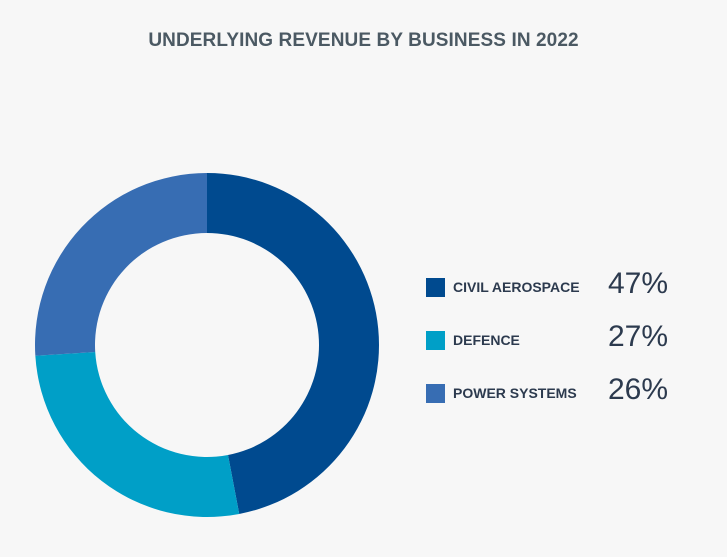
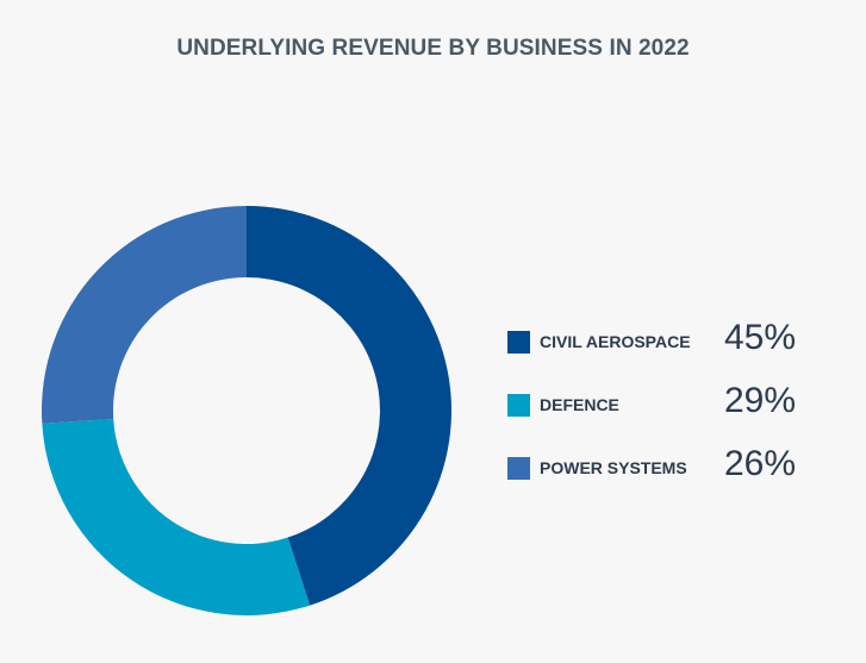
CIVIL AEROSPACE: 47% -> 45%
DEFENCE: 27% -> 29%
